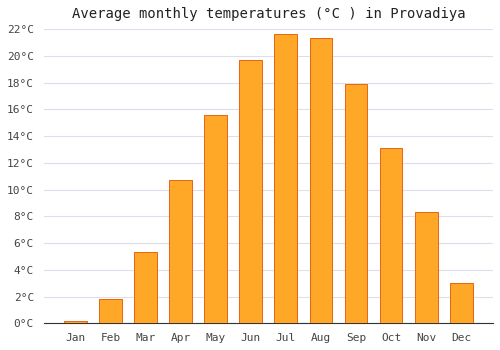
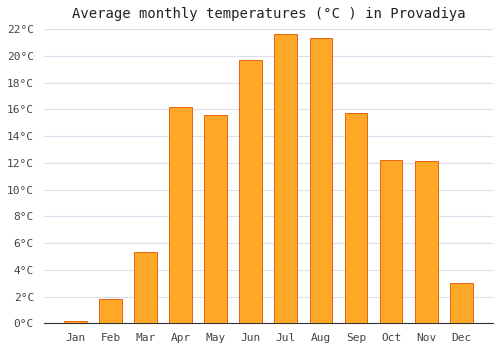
Apr: 10.7°C -> 16.2°C
Sep: 17.9°C -> 15.7°C
Oct: 13.1°C -> 12.2°C
Nov: 8.3°C -> 12.1°C
